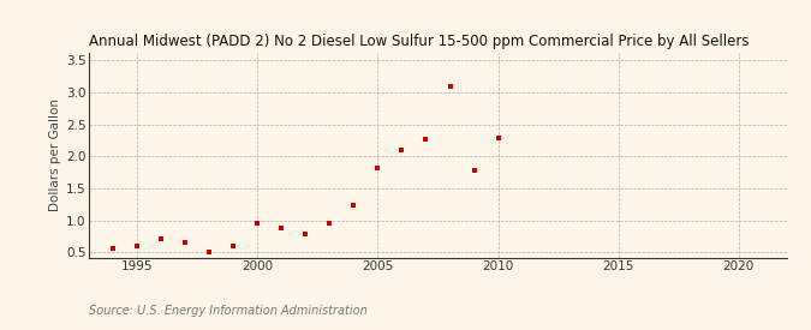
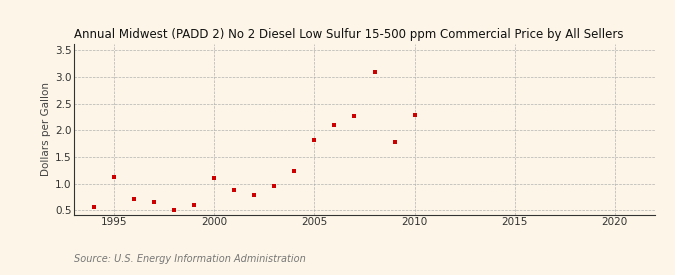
1995: 0.60 -> 1.12
2000: 0.95 -> 1.10
